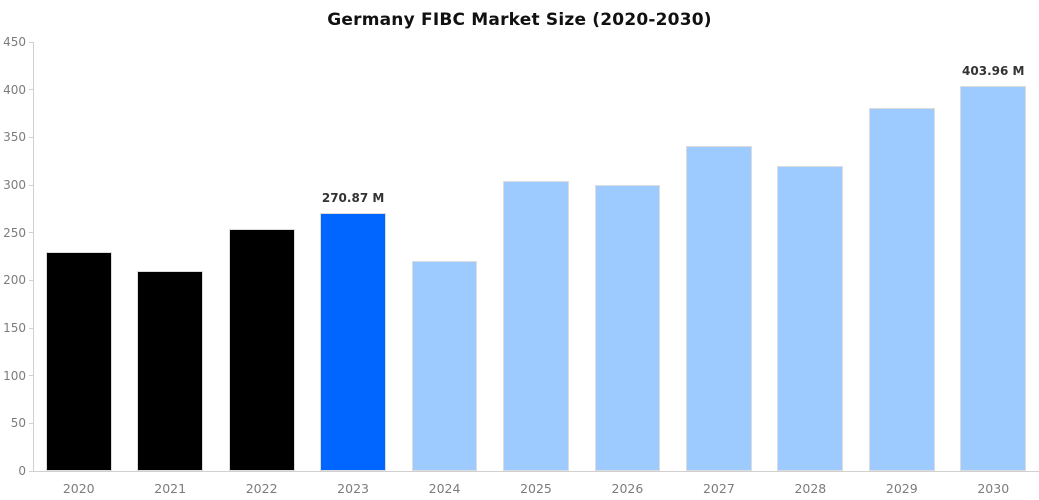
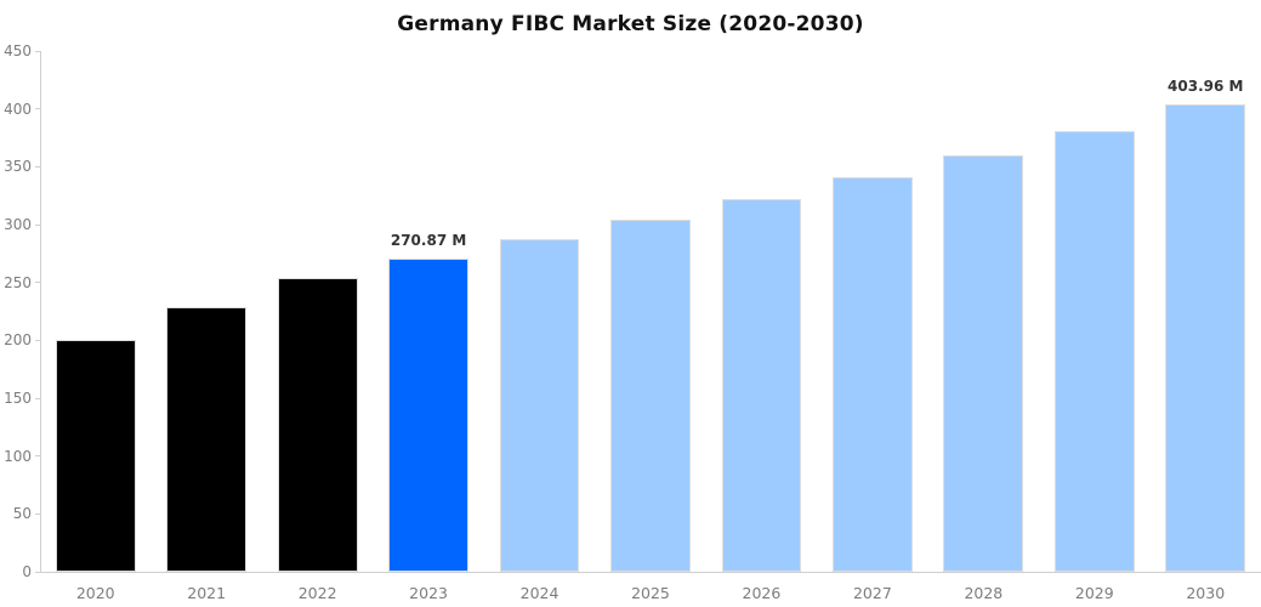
2020: 230 -> 200
2021: 210 -> 230
2024: 220 -> 290
2026: 300 -> 320
2028: 320 -> 360
